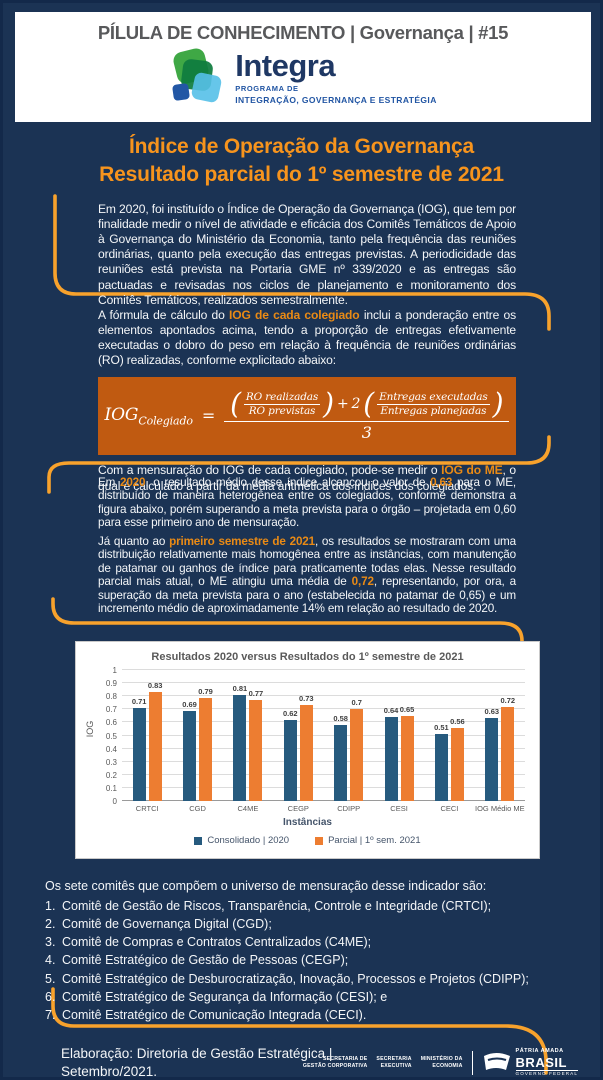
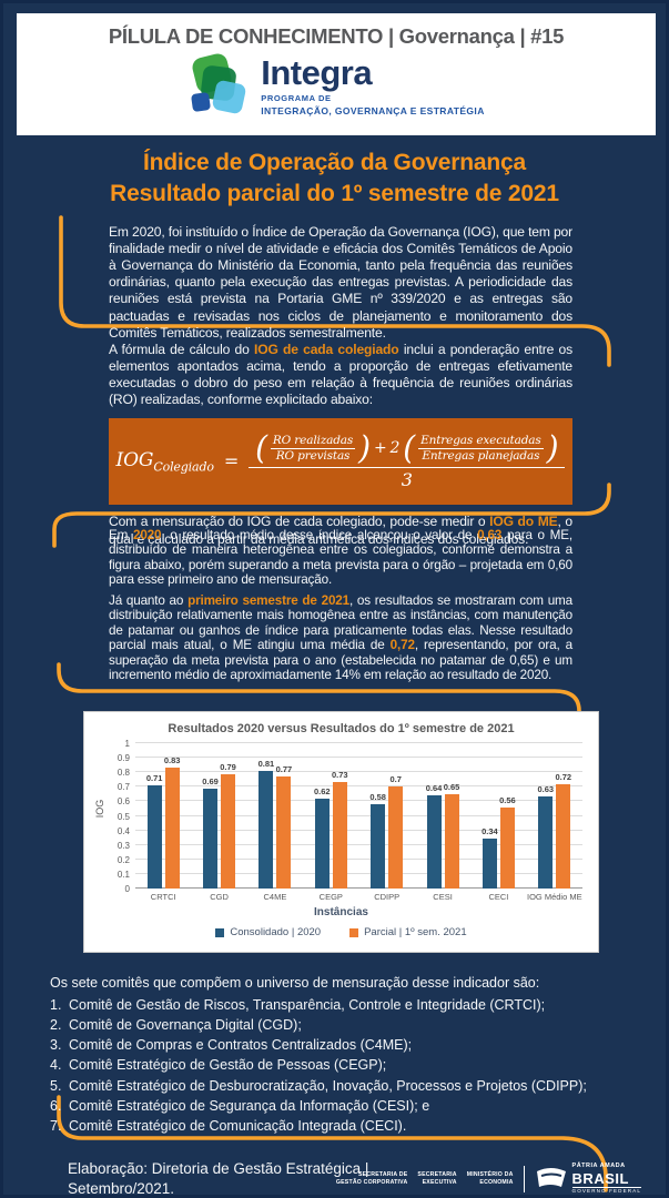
Consolidado | 2020/CECI: 0.51 -> 0.34
